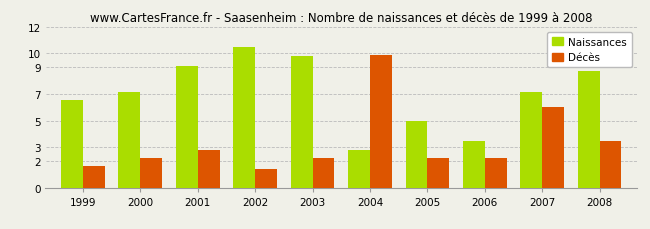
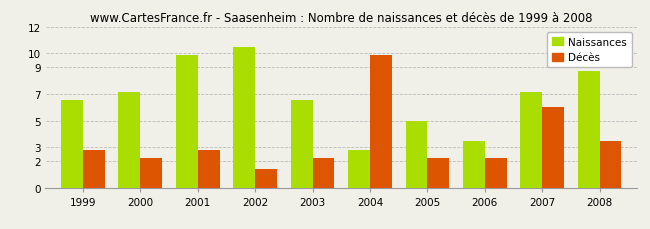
Décès/1999: 1.6 -> 2.8
Naissances/2001: 9.1 -> 9.9
Naissances/2003: 9.8 -> 6.5
